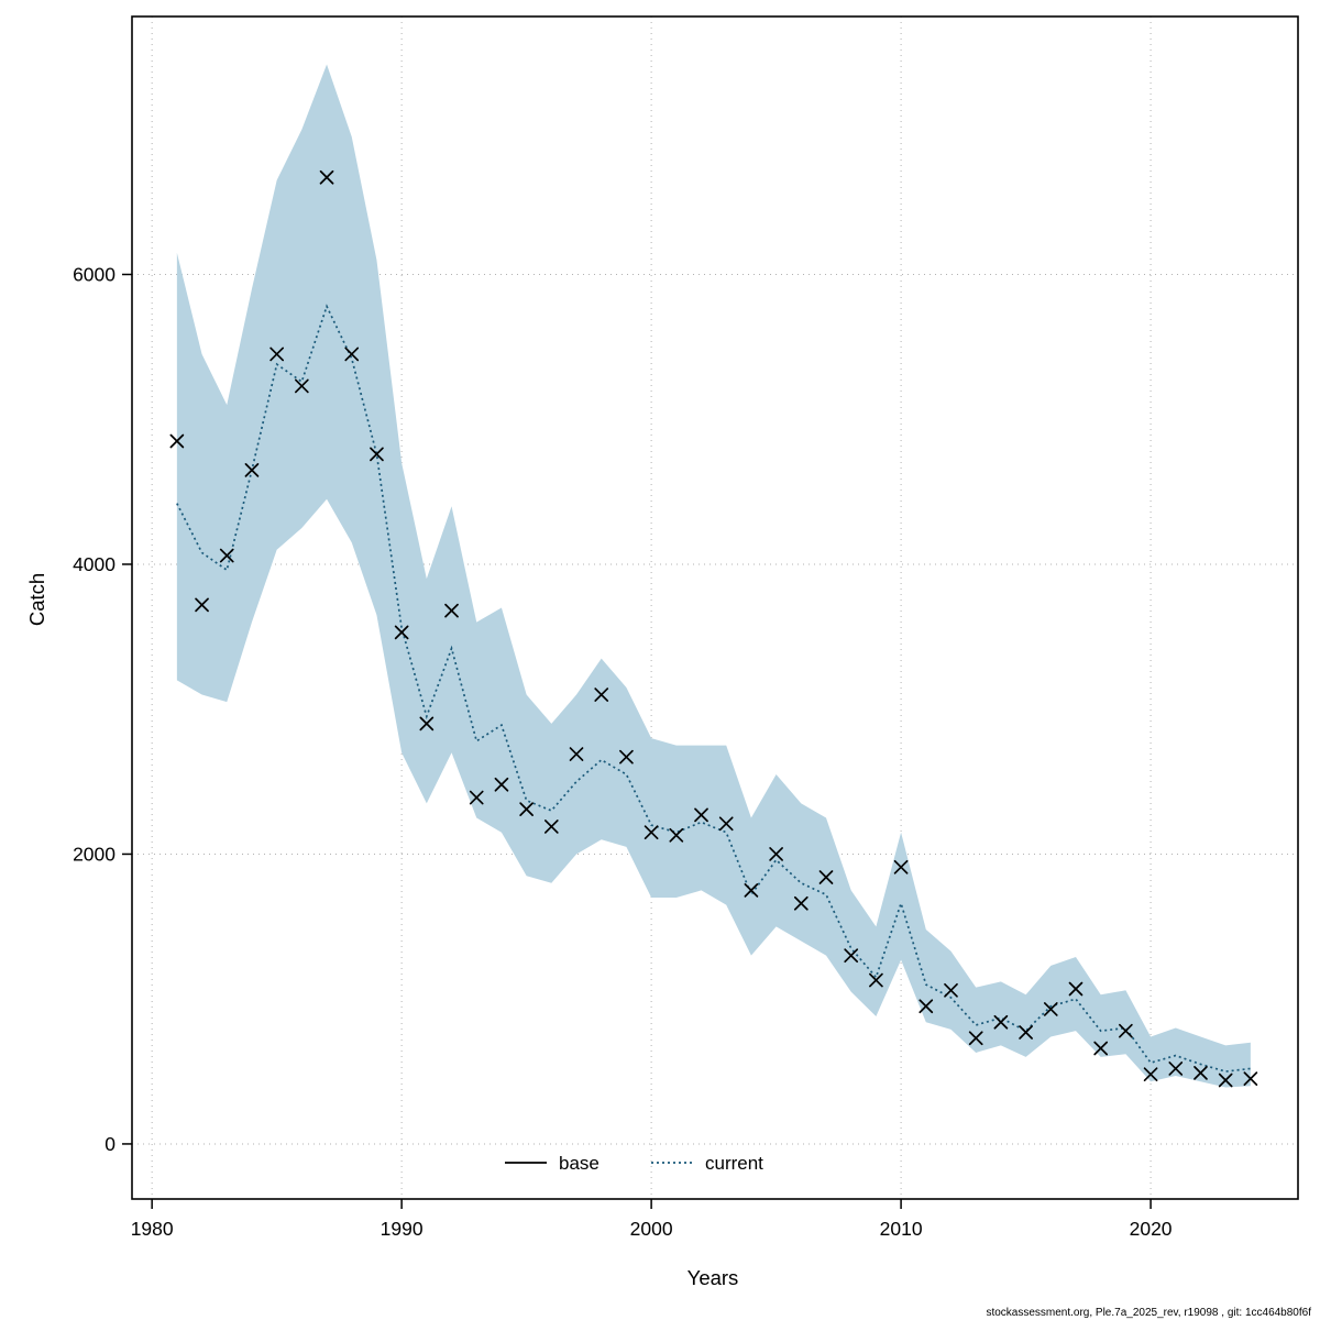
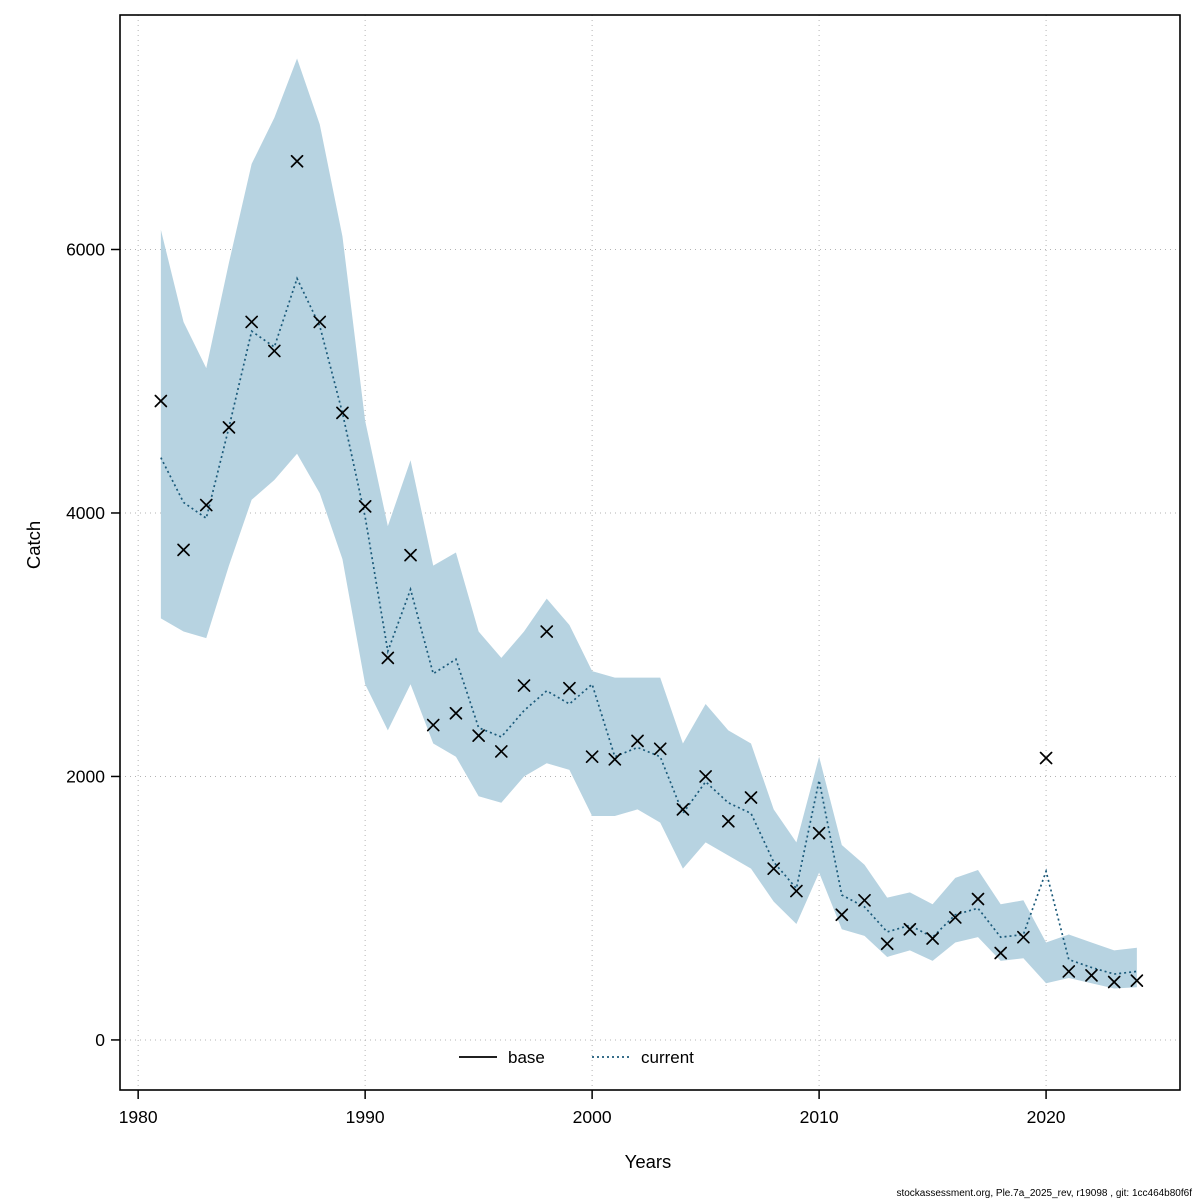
base/1990: 3530 -> 4050
current/1990: 3560 -> 3970
current/2000: 2200 -> 2700
base/2010: 1910 -> 1570
current/2010: 1660 -> 1970
base/2020: 480 -> 2140
current/2020: 560 -> 1280
